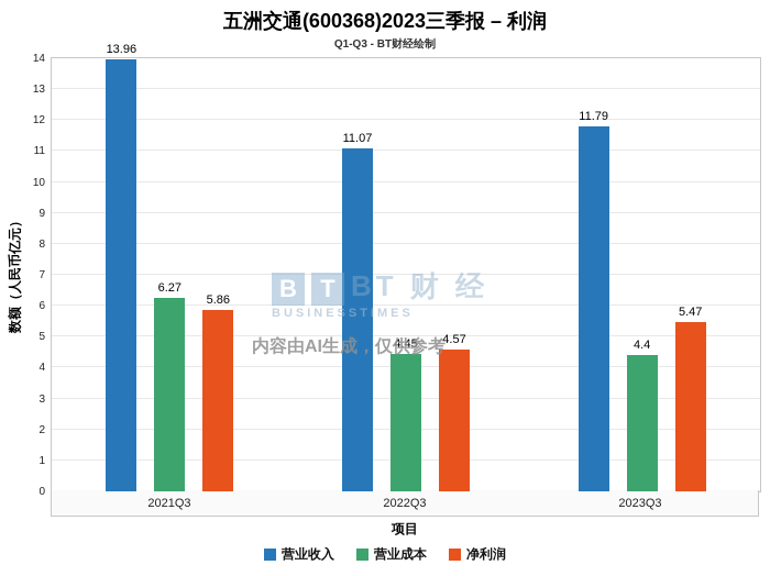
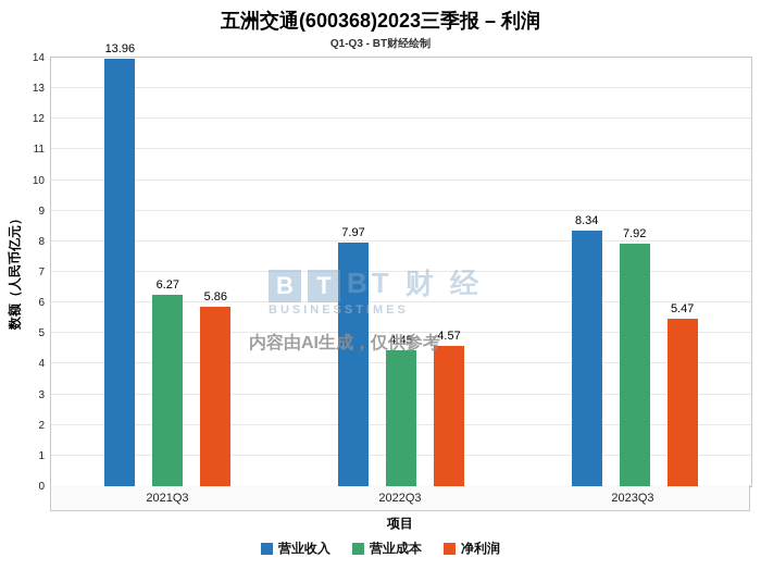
营业收入/2022Q3: 11.07 -> 7.97
营业收入/2023Q3: 11.79 -> 8.34
营业成本/2023Q3: 4.4 -> 7.92
